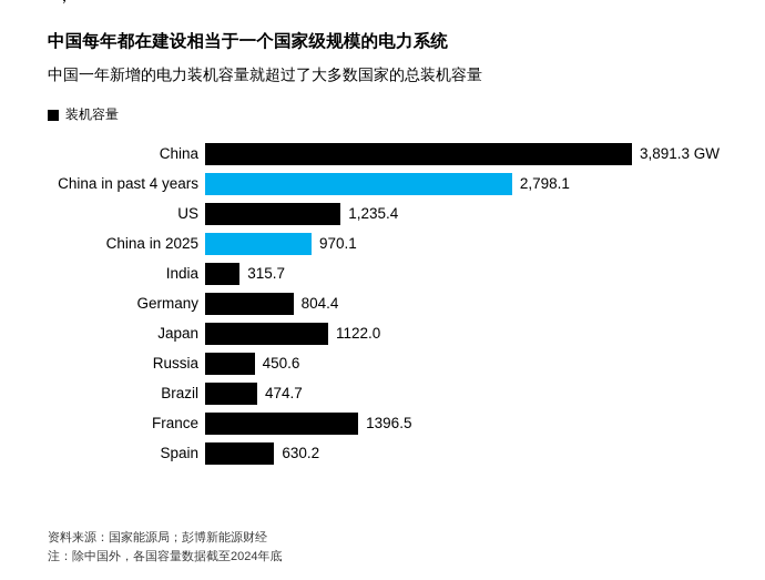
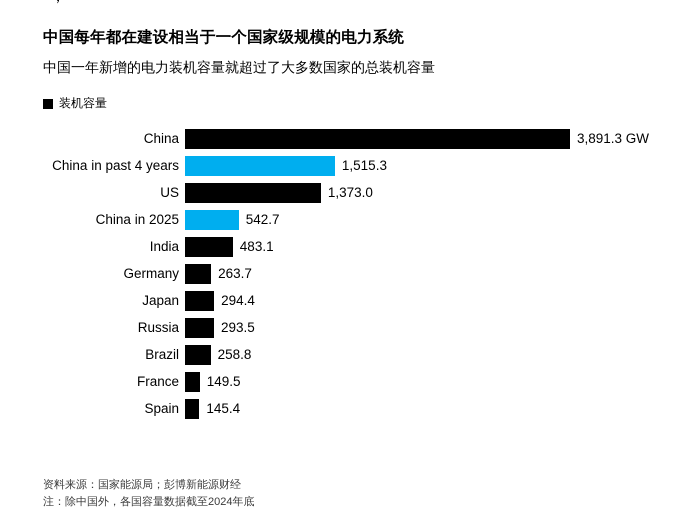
China in past 4 years: 2,798.1 -> 1,515.3
US: 1,235.4 -> 1,373.0
China in 2025: 970.1 -> 542.7
India: 315.7 -> 483.1
Germany: 804.4 -> 263.7
Japan: 1122.0 -> 294.4
Russia: 450.6 -> 293.5
Brazil: 474.7 -> 258.8
France: 1396.5 -> 149.5
Spain: 630.2 -> 145.4
